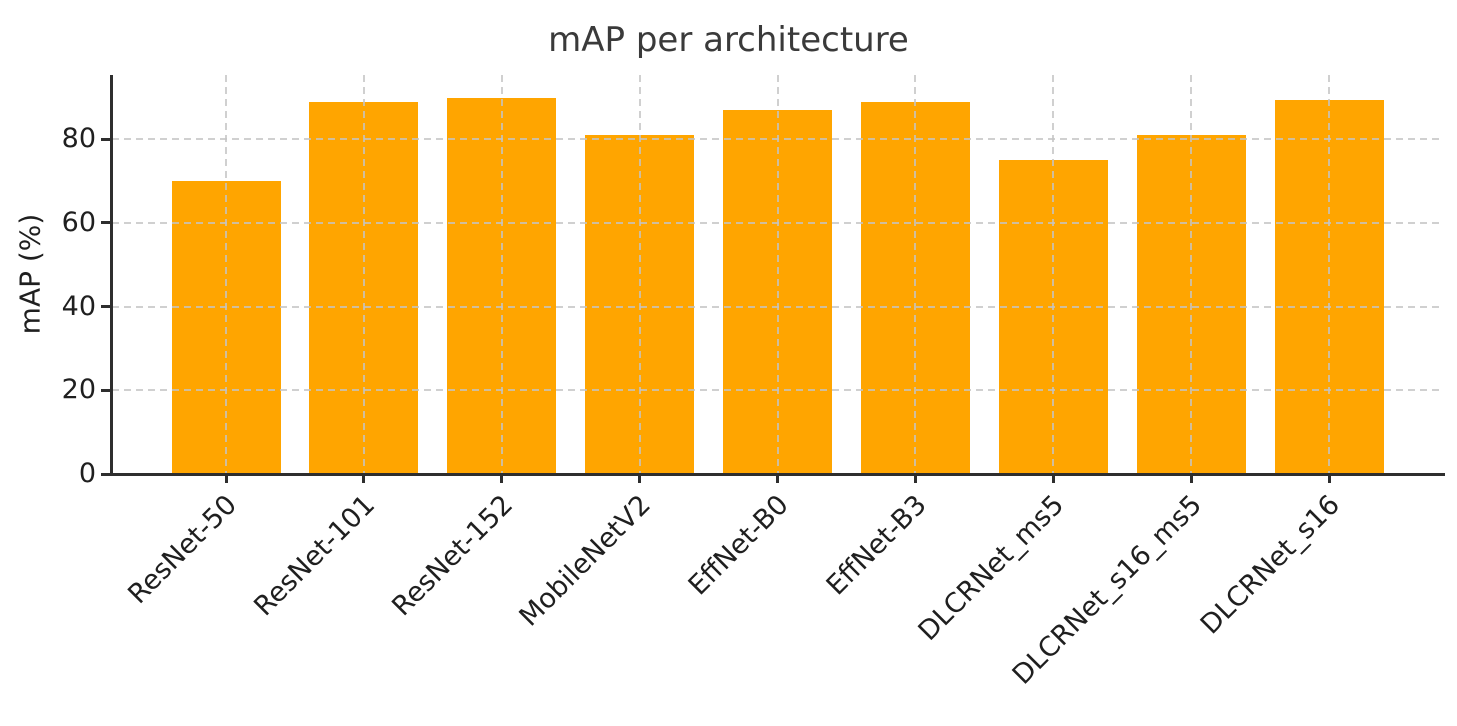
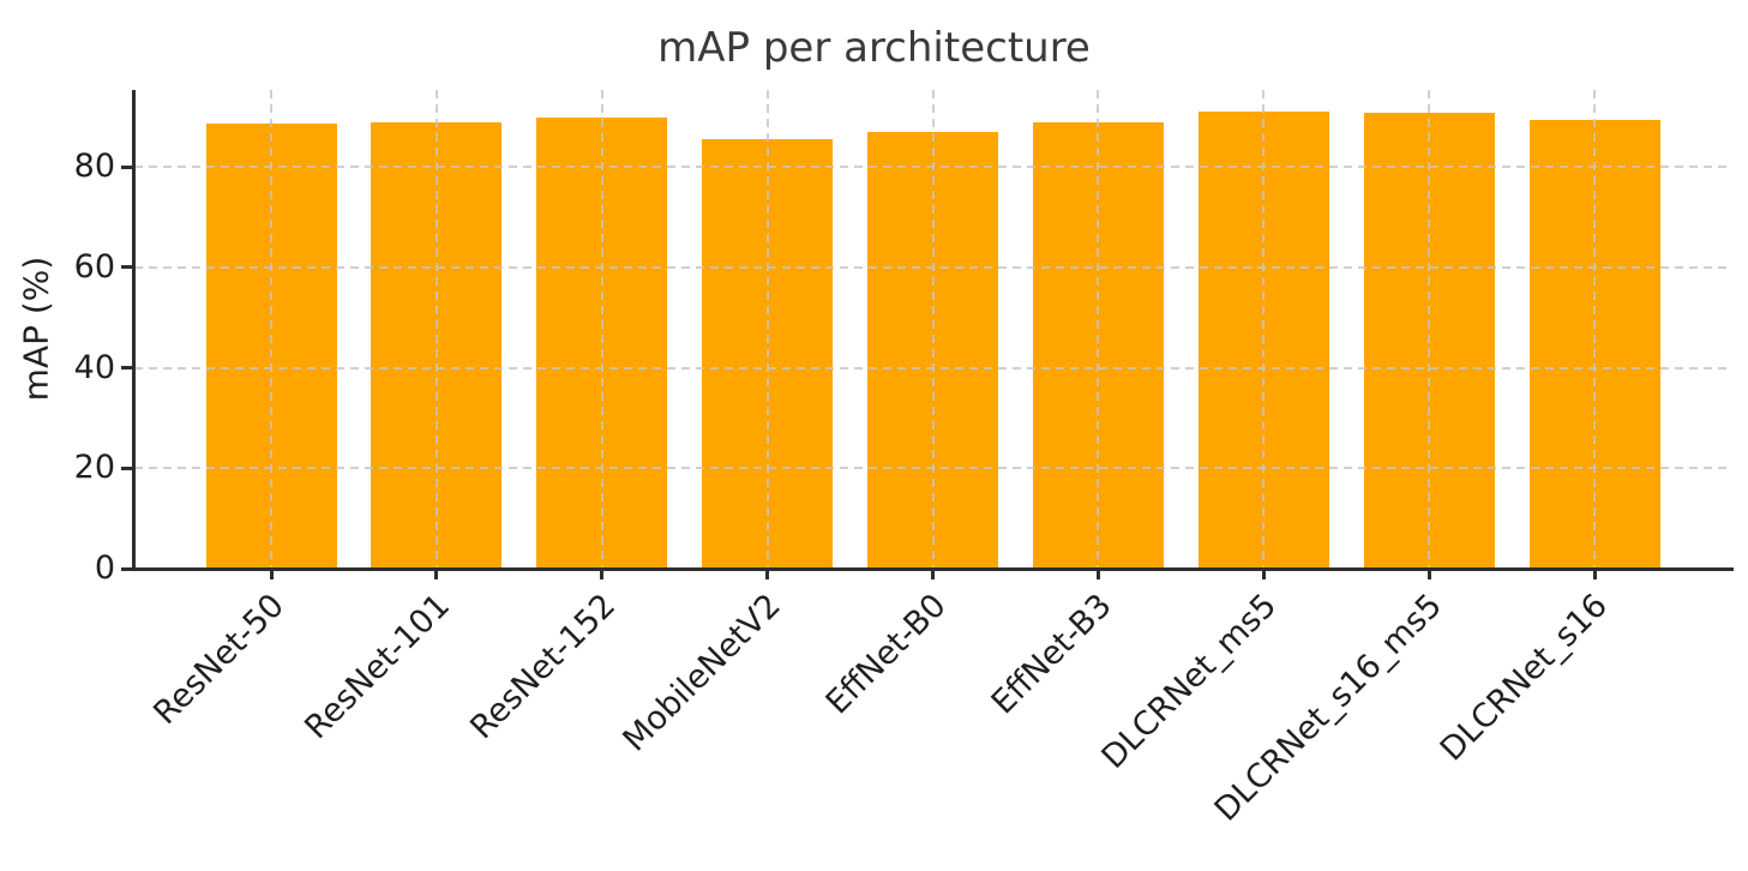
ResNet-50: 70 -> 88
MobileNetV2: 81 -> 86
DLCRNet_ms5: 75 -> 91
DLCRNet_s16_ms5: 81 -> 91
